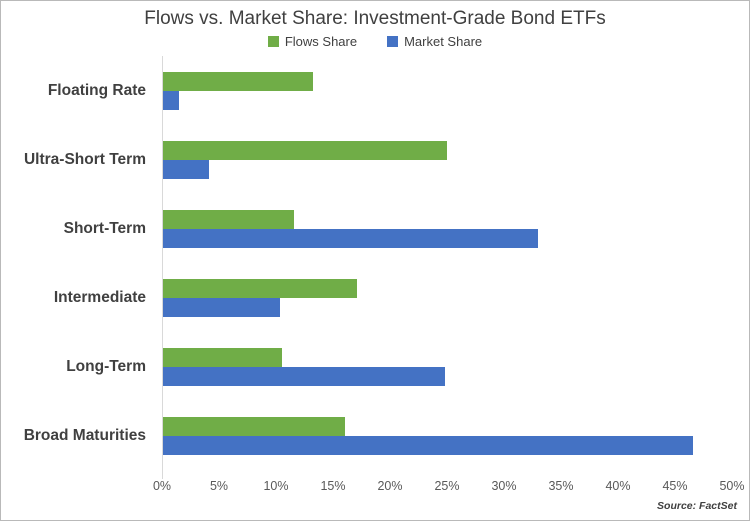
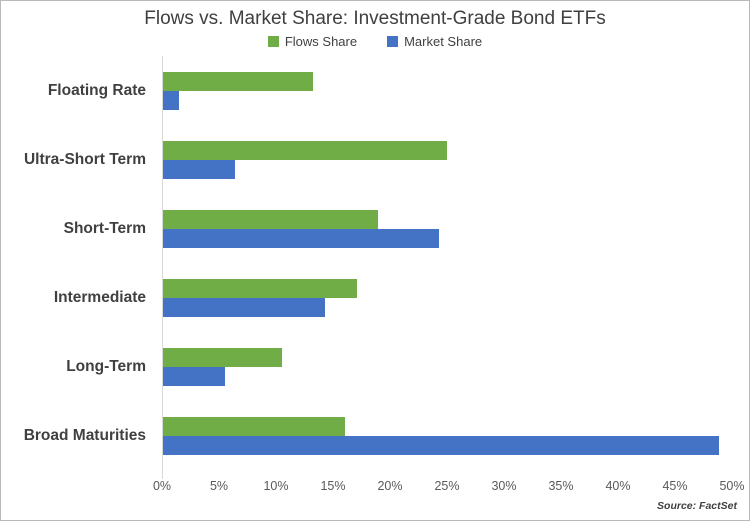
Market Share/Ultra-Short Term: 4.0% -> 6.3%
Flows Share/Short-Term: 11.5% -> 18.9%
Market Share/Short-Term: 32.9% -> 24.2%
Market Share/Intermediate: 10.3% -> 14.2%
Market Share/Long-Term: 24.7% -> 5.4%
Market Share/Broad Maturities: 46.5% -> 48.8%
